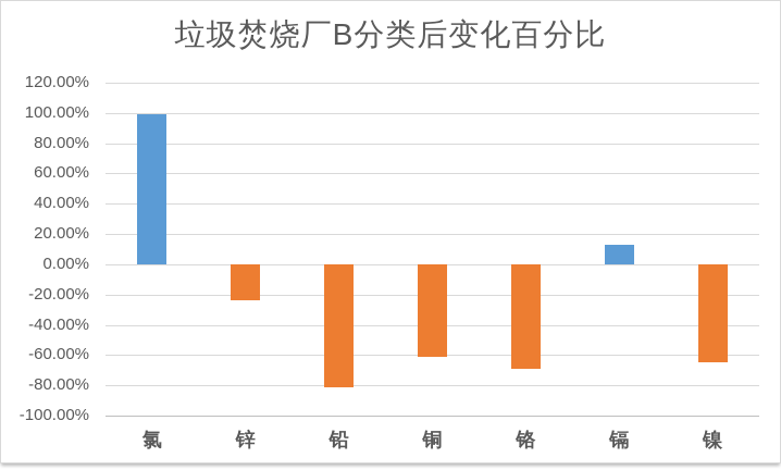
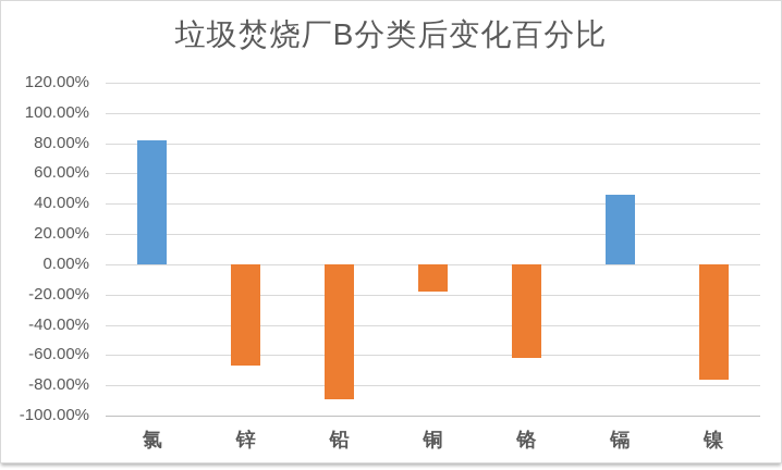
氯: 99% -> 82%
锌: -24% -> -67%
铅: -81% -> -89%
铜: -61% -> -18%
铬: -69% -> -62%
镉: 13% -> 46%
镍: -65% -> -76%
